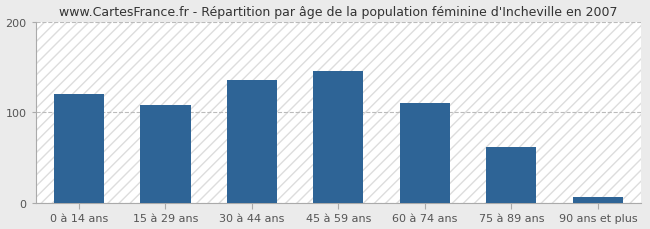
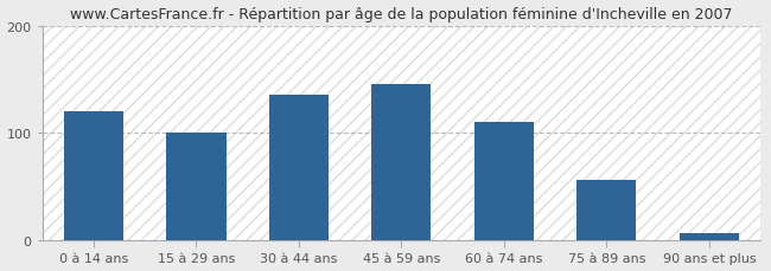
15 à 29 ans: 108 -> 100
75 à 89 ans: 62 -> 56
